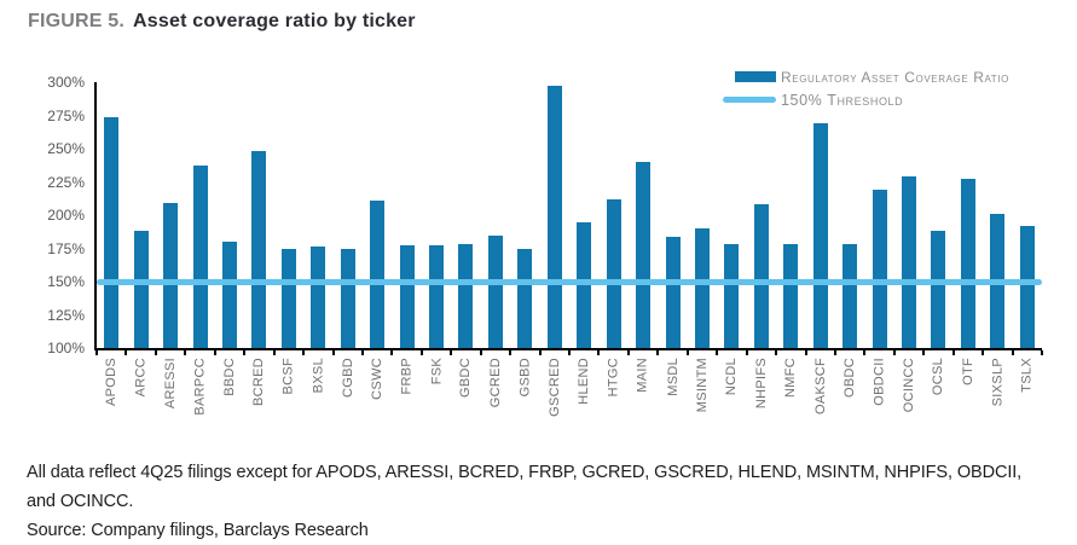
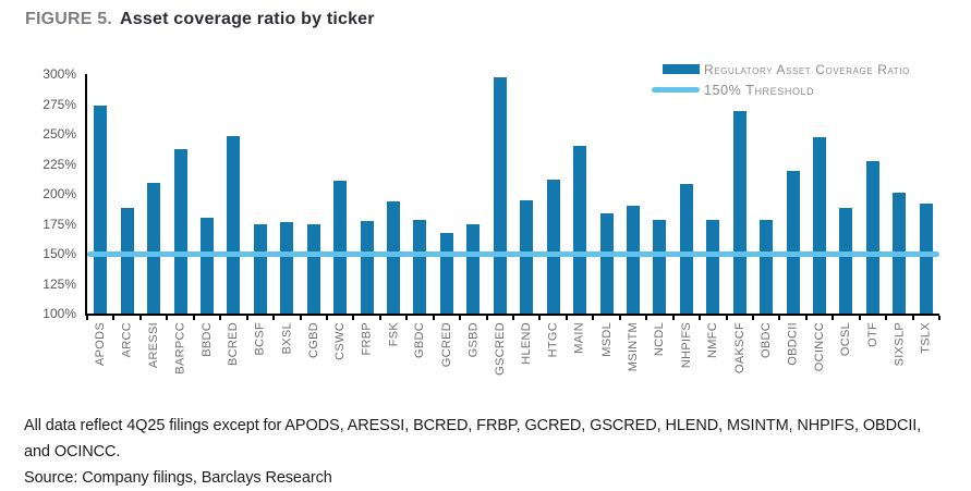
FSK: 177% -> 194%
GCRED: 185% -> 167%
OCINCC: 229% -> 247%
